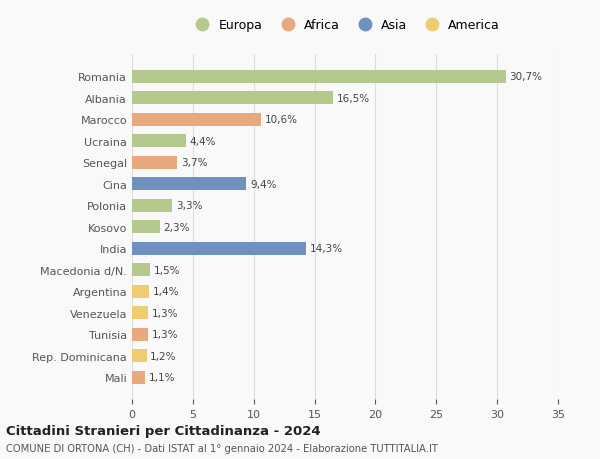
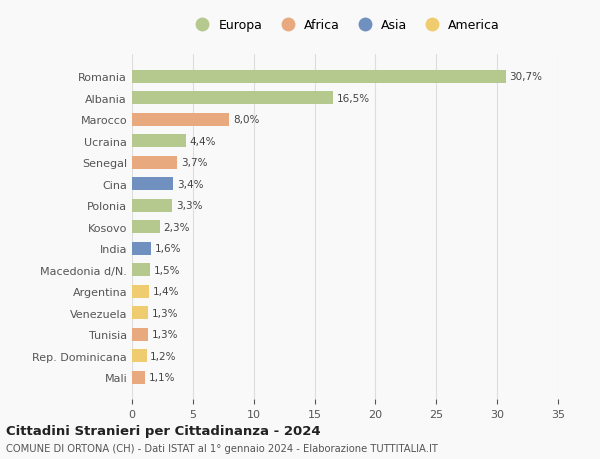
Marocco: 10,6% -> 8,0%
Cina: 9,4% -> 3,4%
India: 14,3% -> 1,6%
